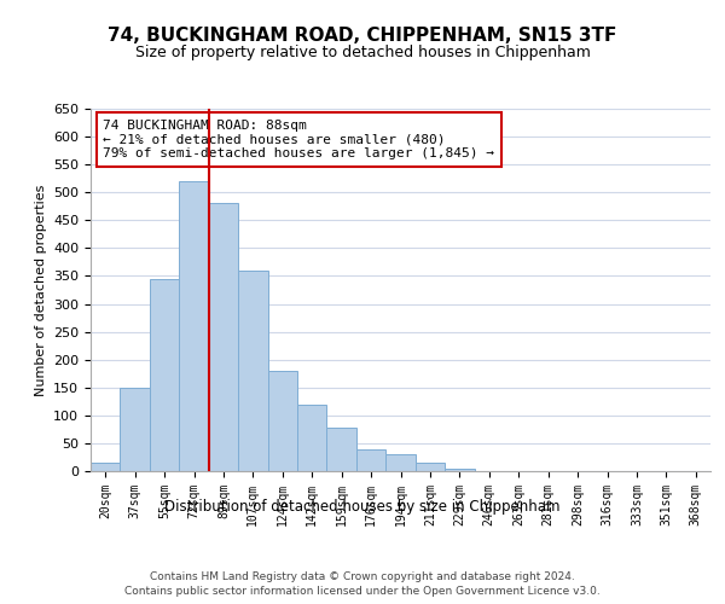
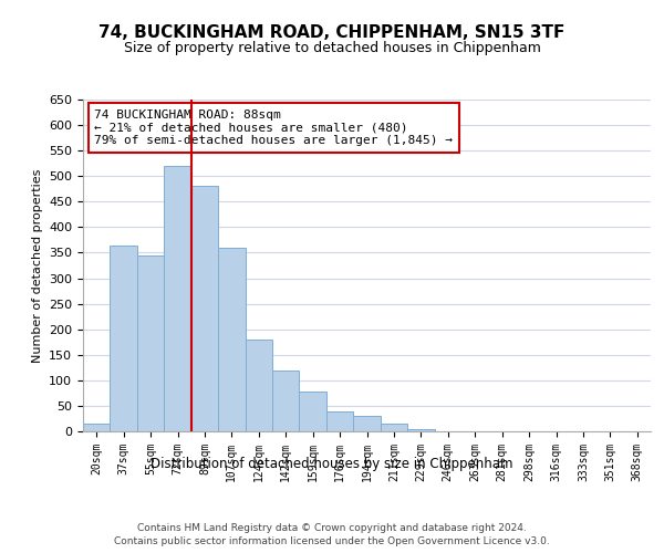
37sqm: 150 -> 365
